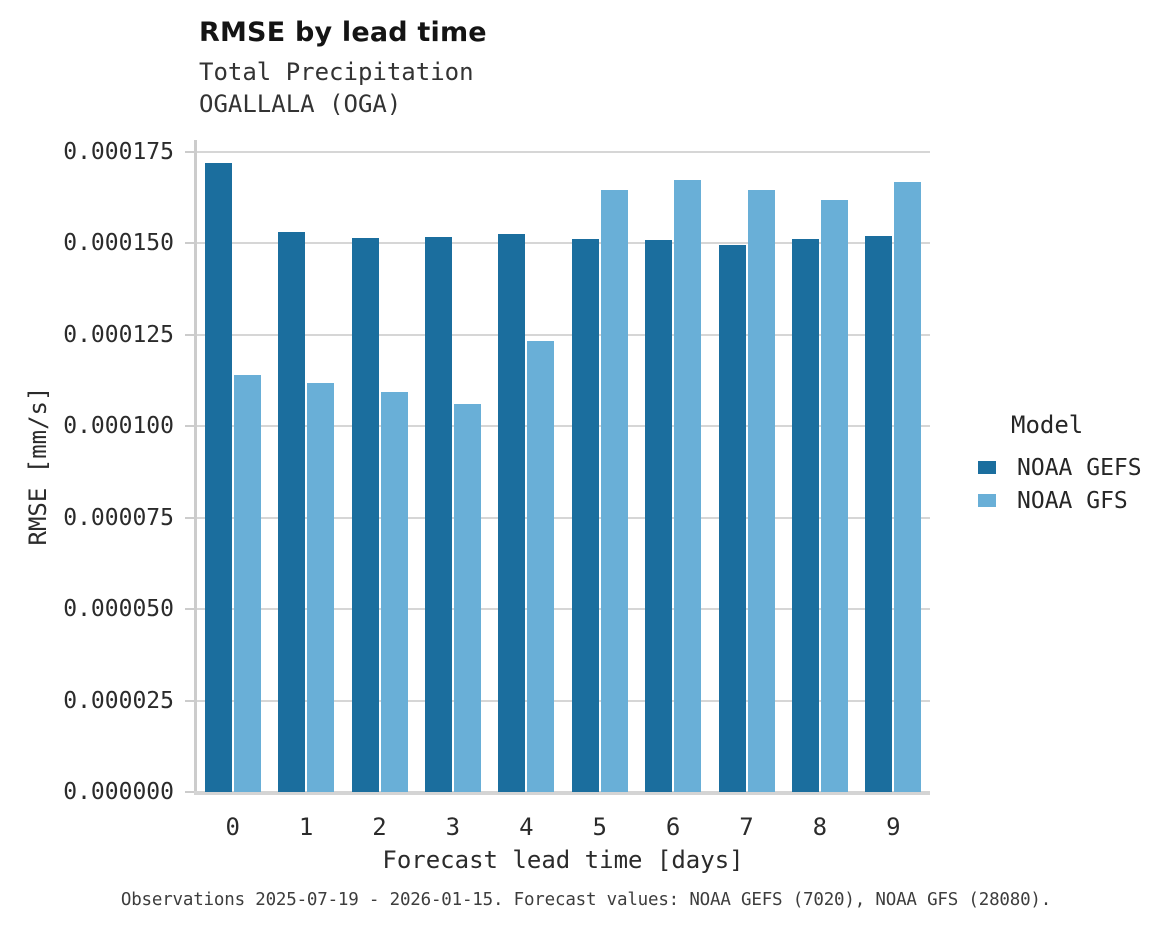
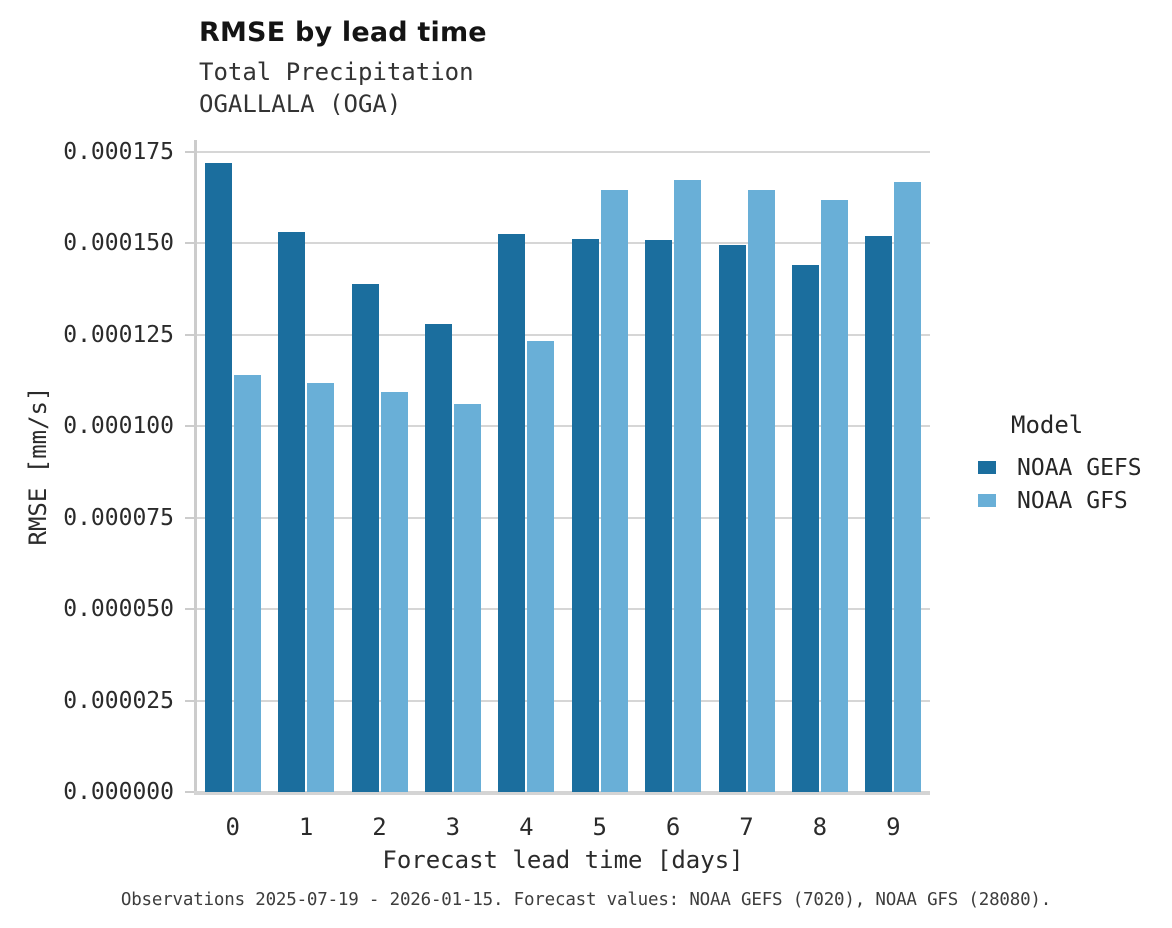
NOAA GEFS/2: 0.000151 -> 0.000139
NOAA GEFS/3: 0.000152 -> 0.000128
NOAA GEFS/8: 0.000151 -> 0.000144
